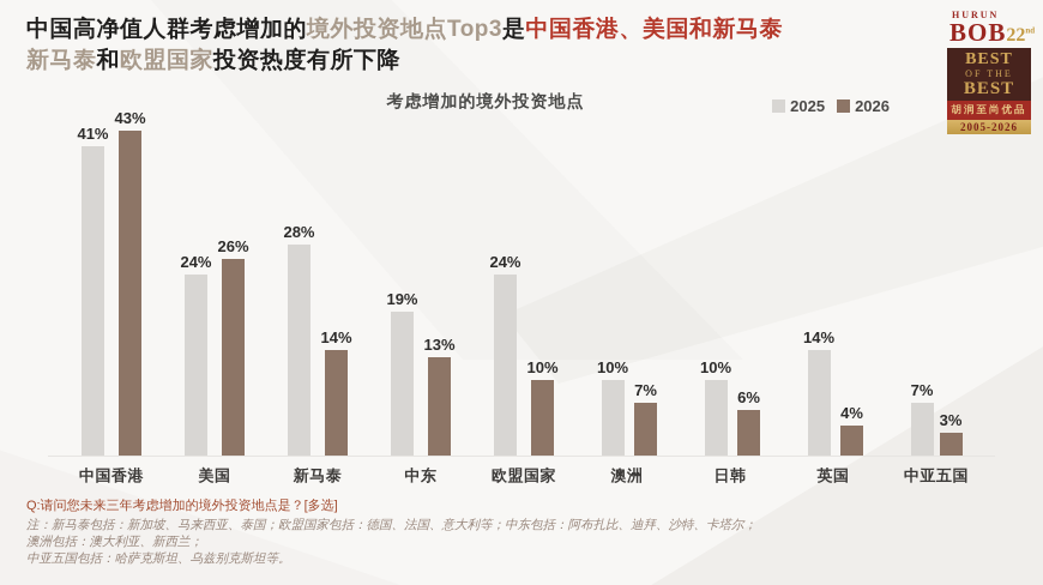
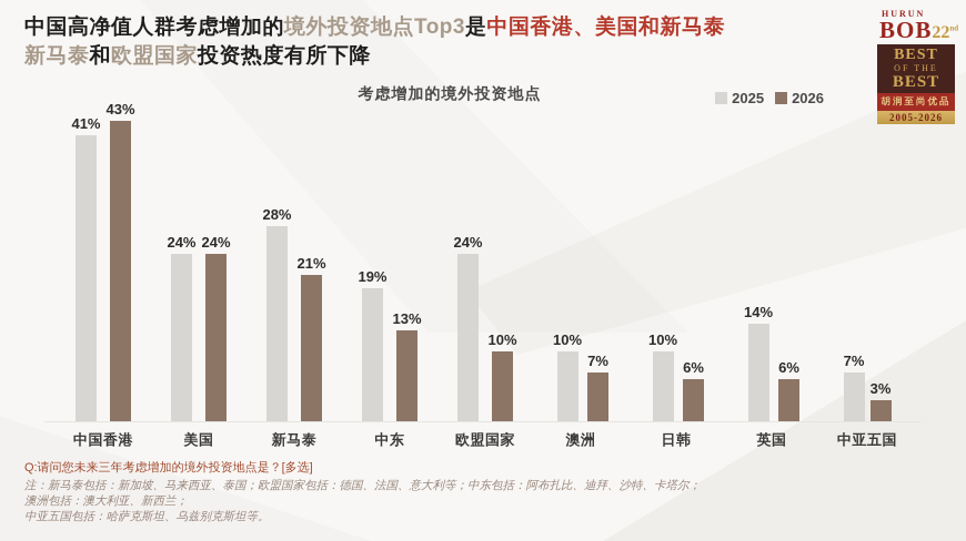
2026/美国: 26% -> 24%
2026/新马泰: 14% -> 21%
2026/英国: 4% -> 6%
